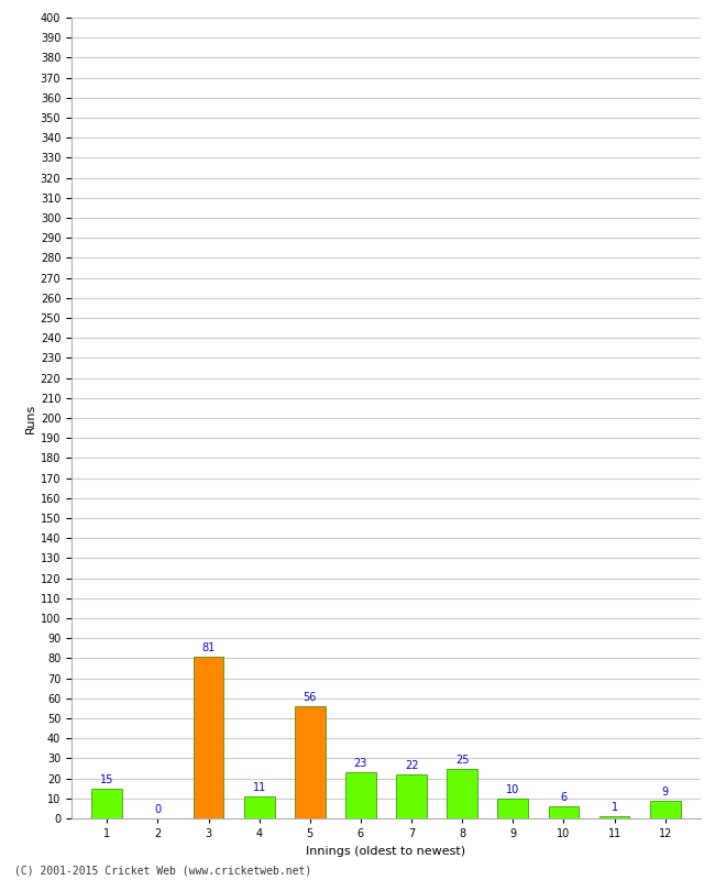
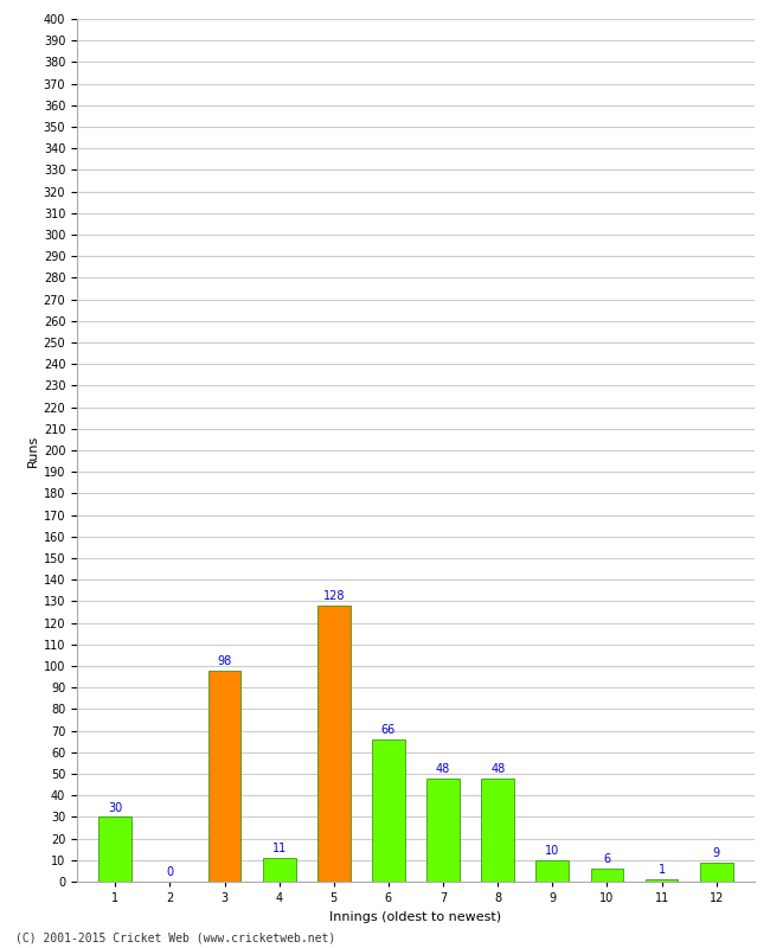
1: 15 -> 30
3: 81 -> 98
5: 56 -> 128
6: 23 -> 66
7: 22 -> 48
8: 25 -> 48
